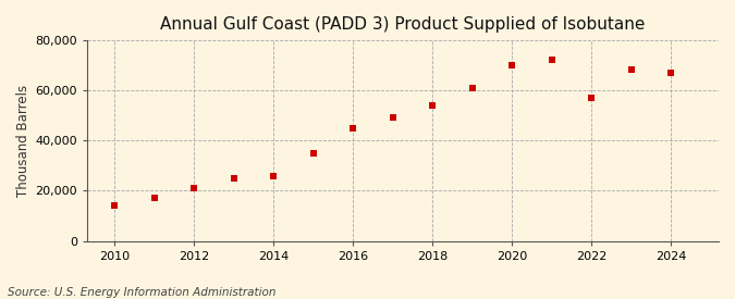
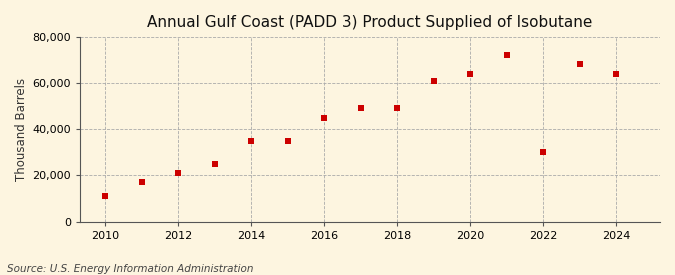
2010: 14,000 -> 11,000
2014: 26,000 -> 35,000
2018: 54,000 -> 49,000
2020: 70,000 -> 64,000
2022: 57,000 -> 30,000
2024: 67,000 -> 64,000
